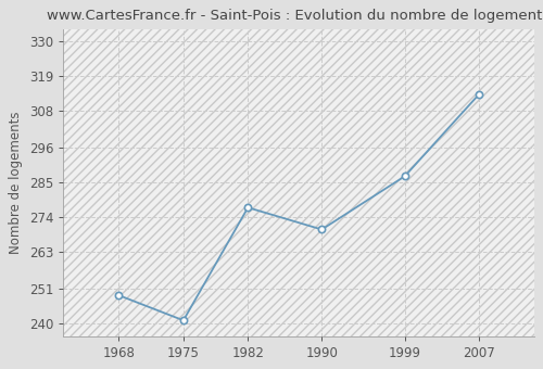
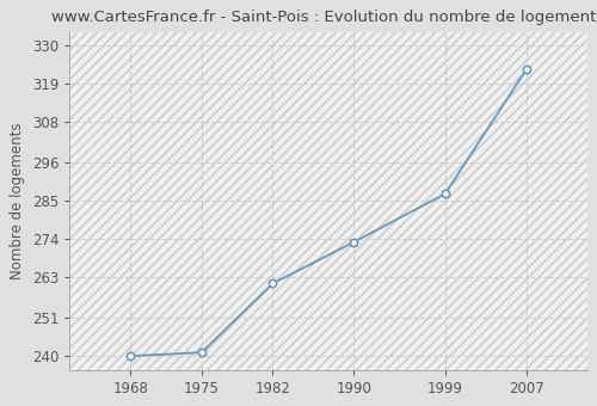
1968: 249 -> 240
1982: 277 -> 261
1990: 270 -> 273
2007: 313 -> 323
